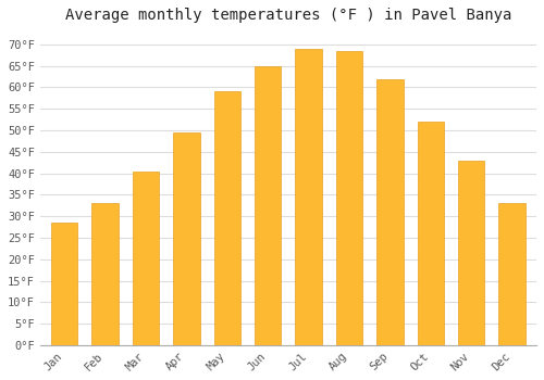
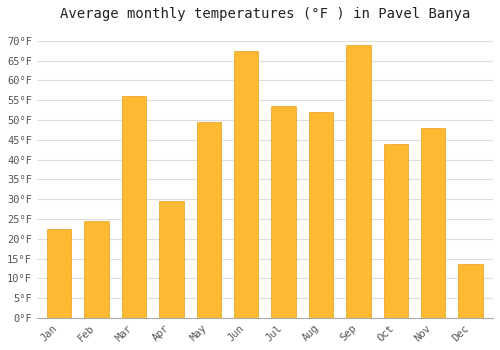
Jan: 28.5°F -> 22.5°F
Feb: 33.0°F -> 24.5°F
Mar: 40.5°F -> 56.0°F
Apr: 49.5°F -> 29.5°F
May: 59.0°F -> 49.5°F
Jun: 65.0°F -> 67.5°F
Jul: 69.0°F -> 53.5°F
Aug: 68.5°F -> 52.0°F
Sep: 62.0°F -> 69.0°F
Oct: 52.0°F -> 44.0°F
Nov: 43.0°F -> 48.0°F
Dec: 33.0°F -> 13.5°F
